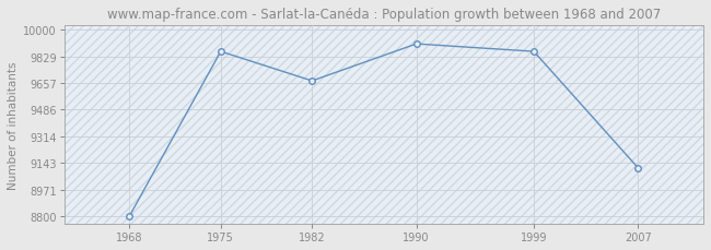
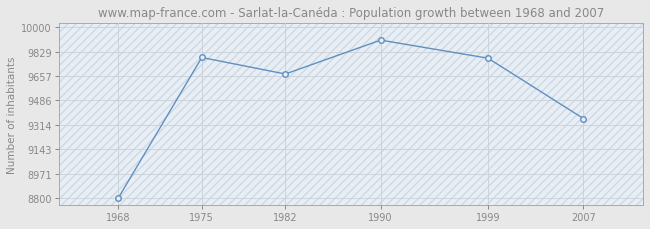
1975: 9860 -> 9790
1999: 9860 -> 9780
2007: 9110 -> 9360
